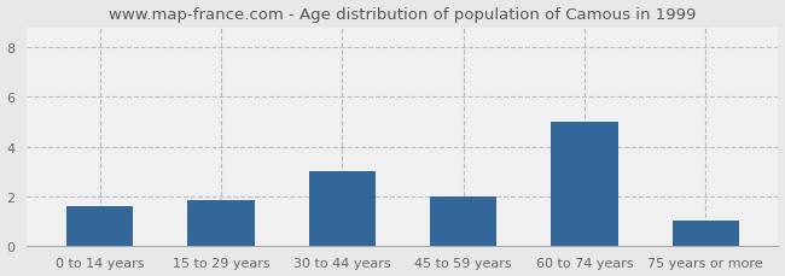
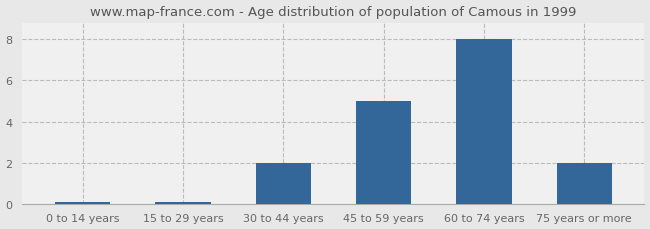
0 to 14 years: 1.60 -> 0.07
15 to 29 years: 1.85 -> 0.07
30 to 44 years: 3.00 -> 2.00
45 to 59 years: 2.00 -> 5.00
60 to 74 years: 5.00 -> 8.00
75 years or more: 1.00 -> 2.00
